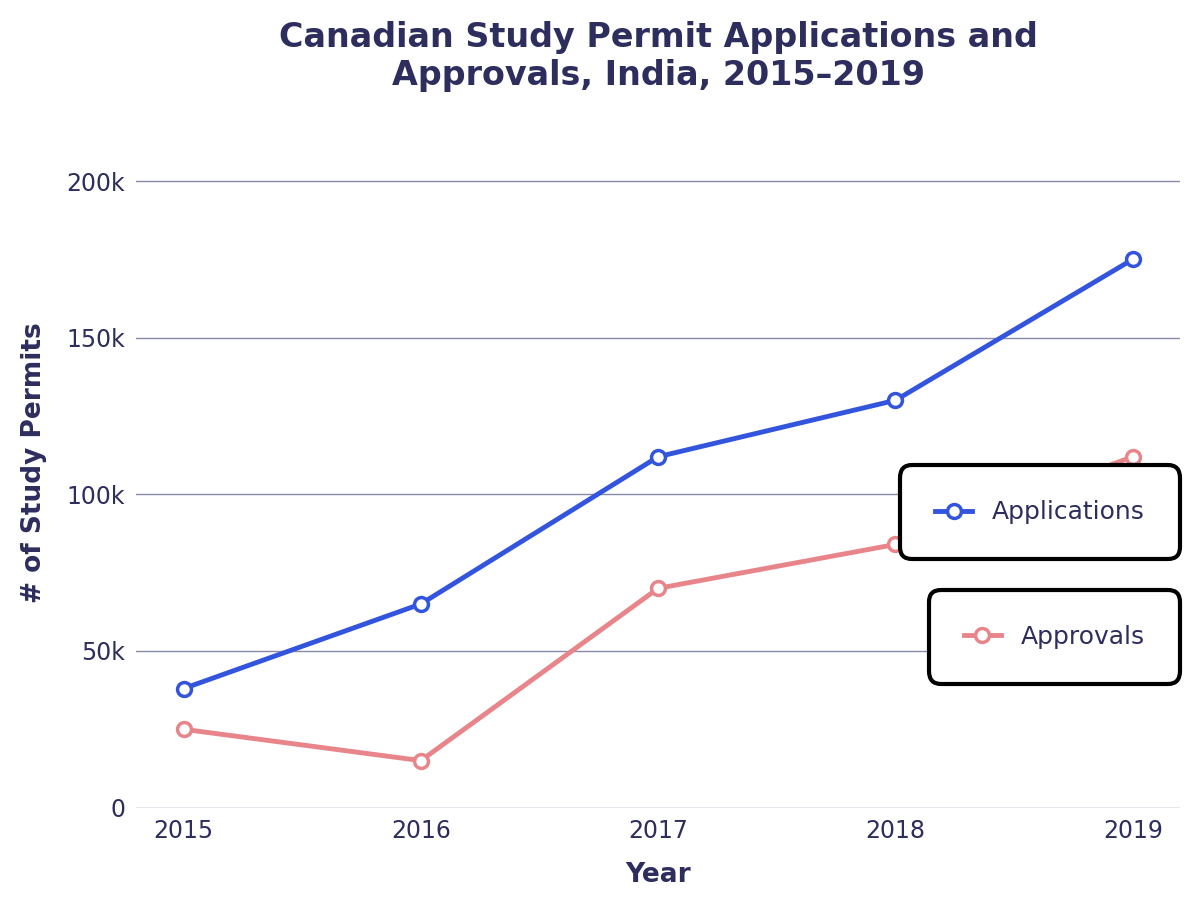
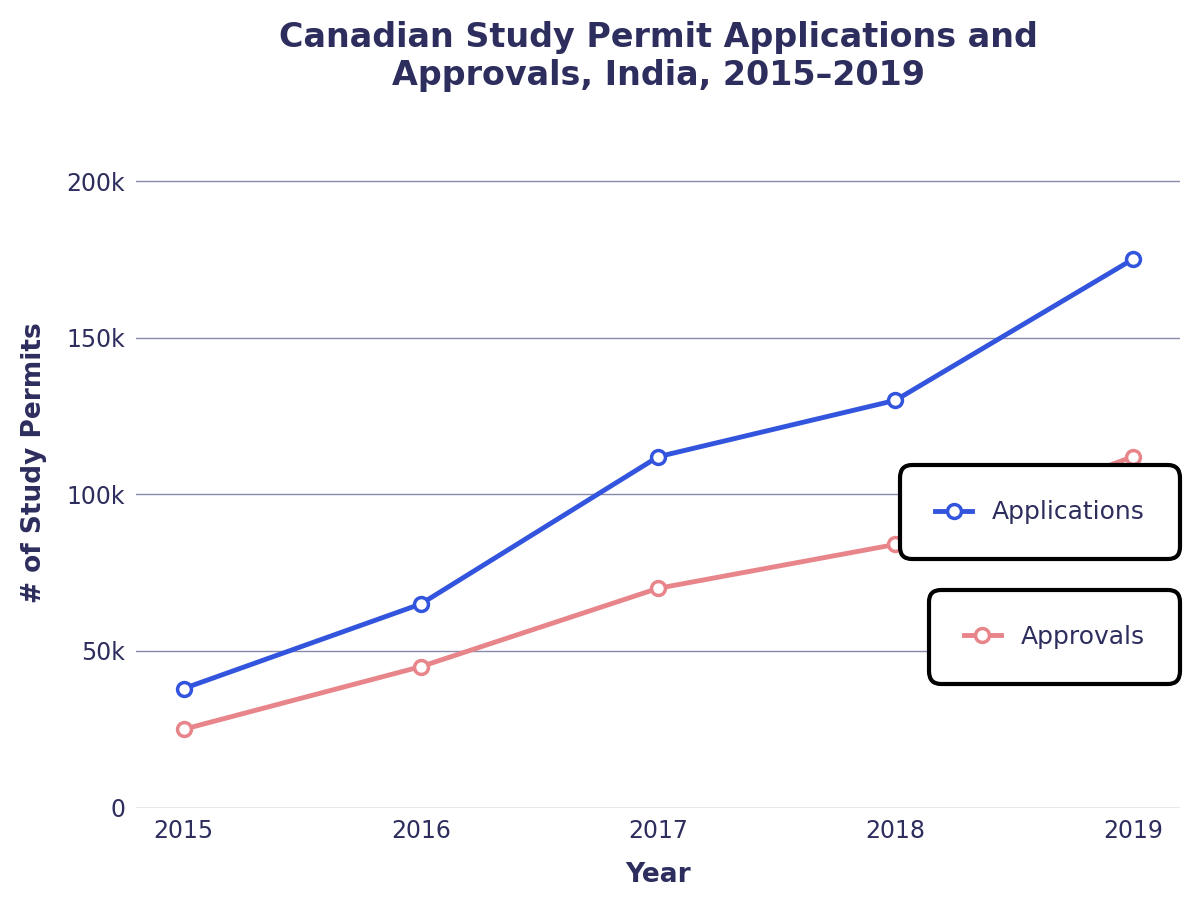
Approvals/2016: 15k -> 45k
